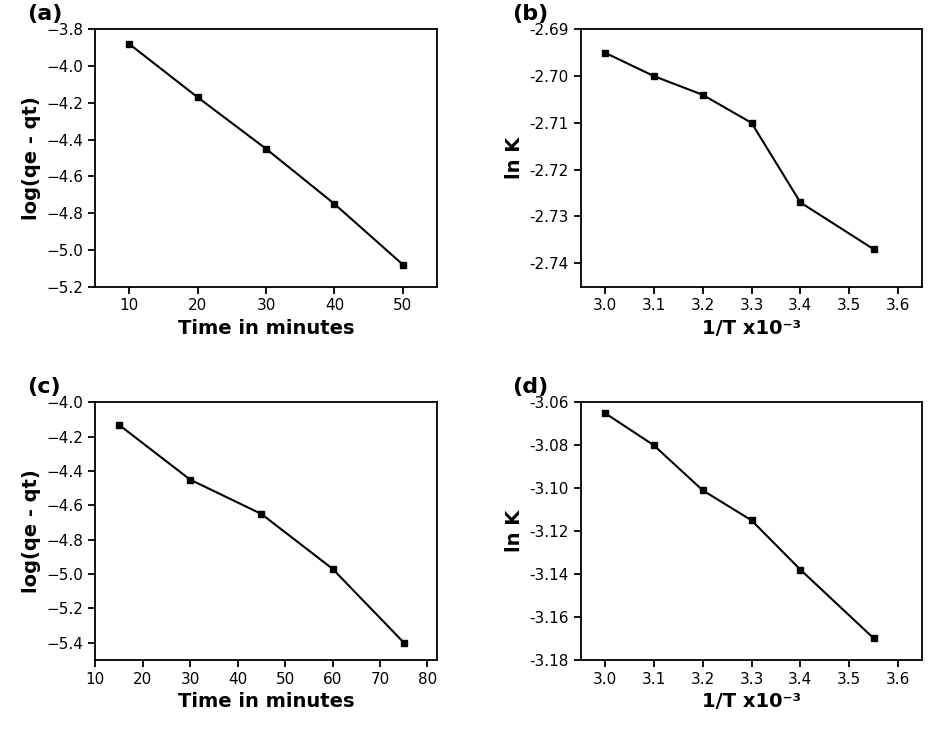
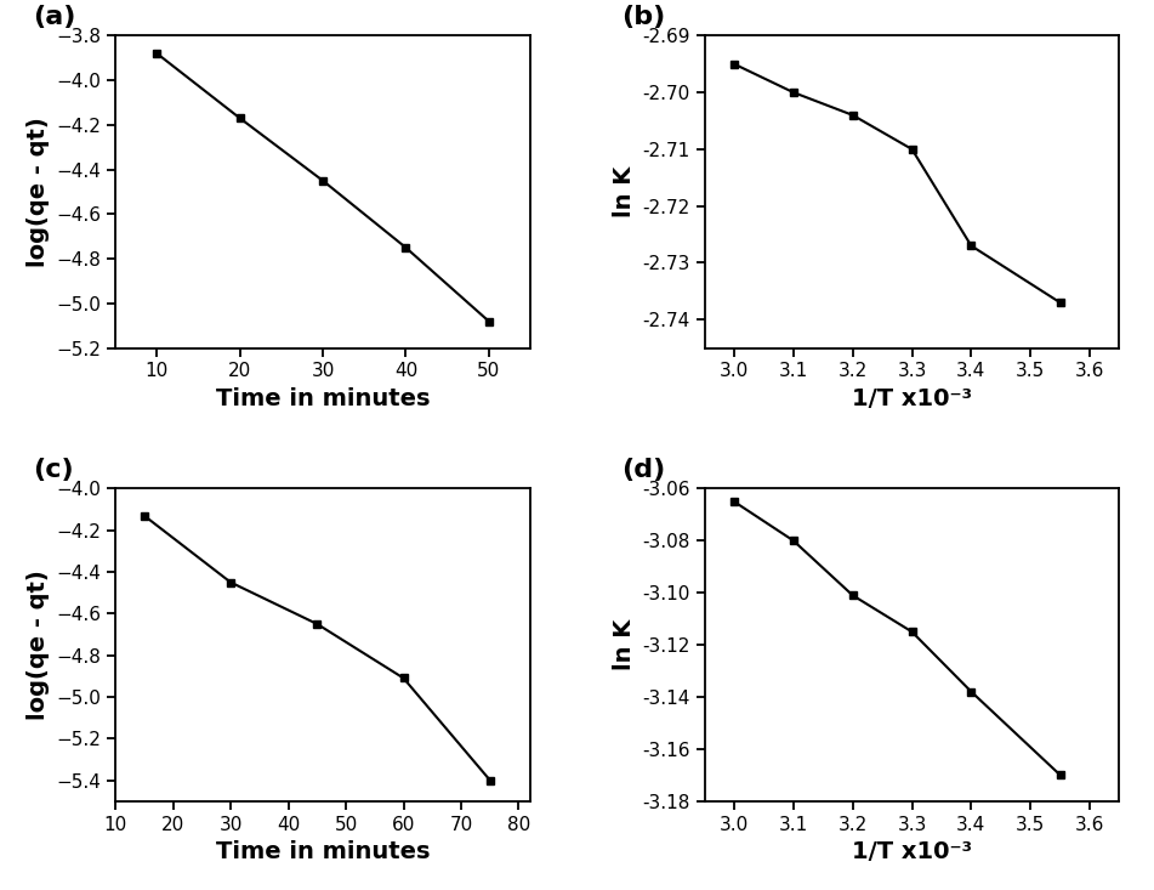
60: -4.97 -> -4.91
